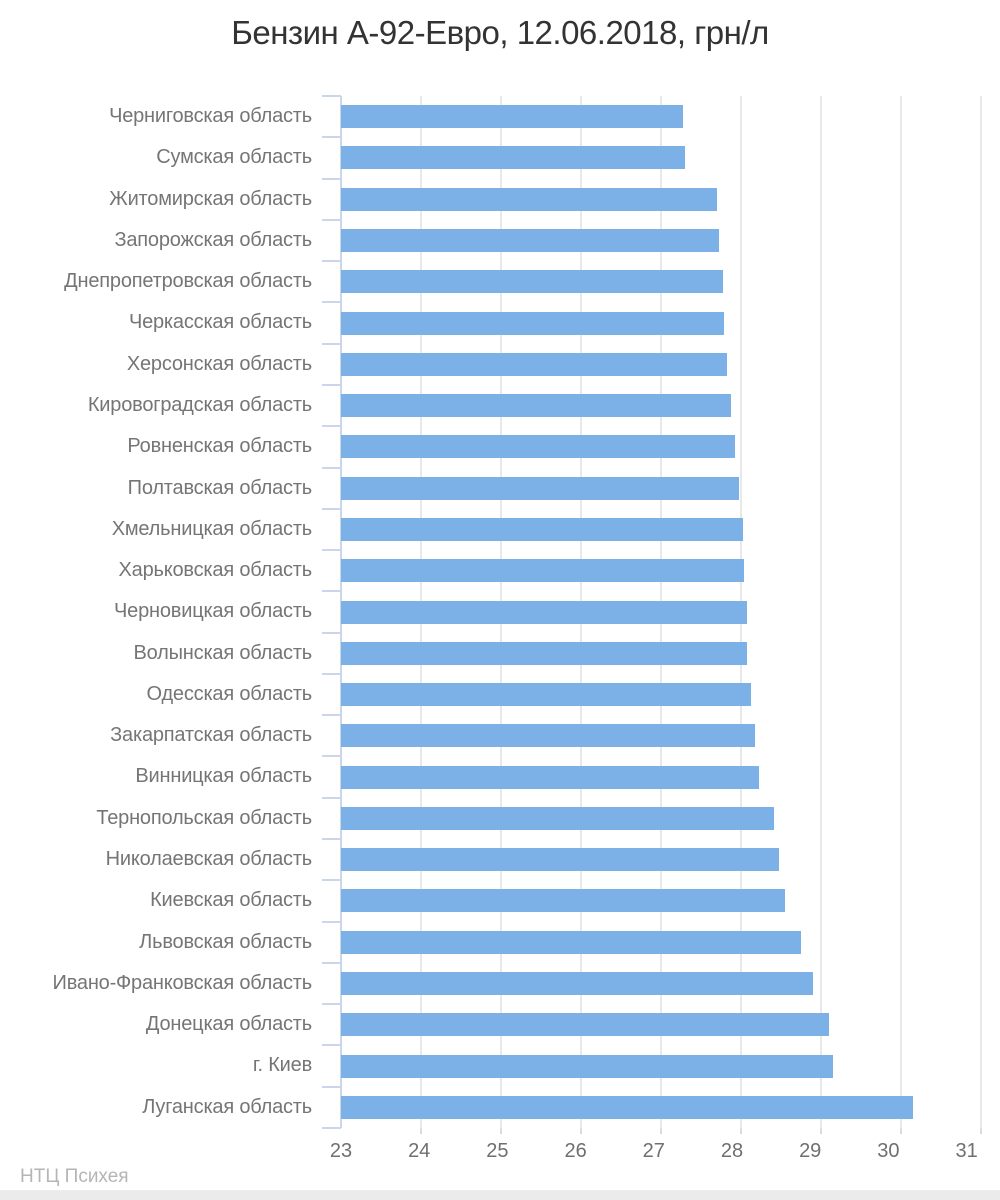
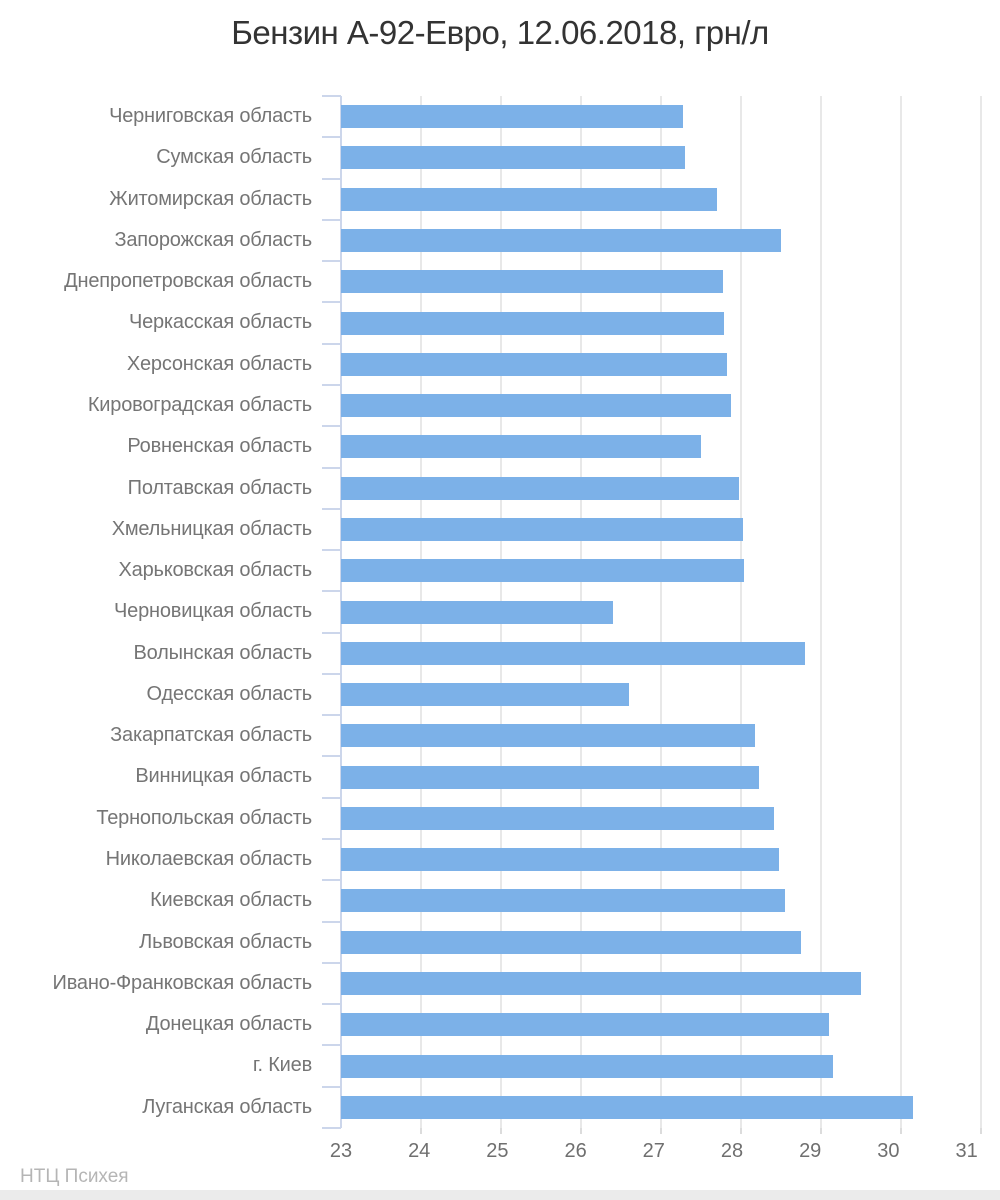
Запорожская область: 27.7 -> 28.5
Ровненская область: 27.9 -> 27.5
Черновицкая область: 28.1 -> 26.4
Волынская область: 28.1 -> 28.8
Одесская область: 28.1 -> 26.6
Ивано-Франковская область: 28.9 -> 29.5
